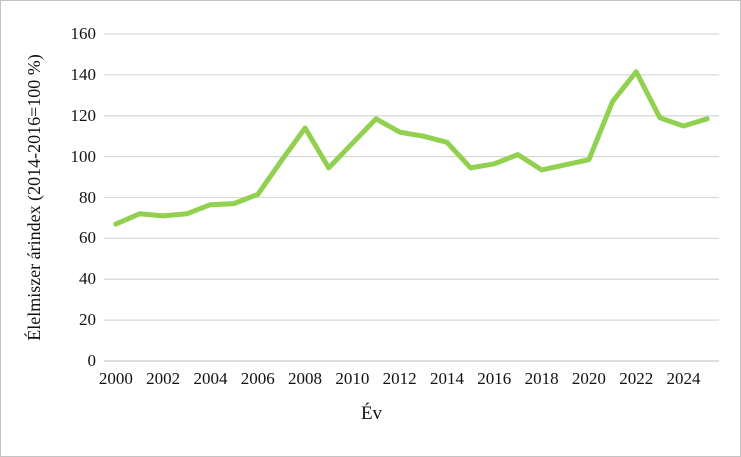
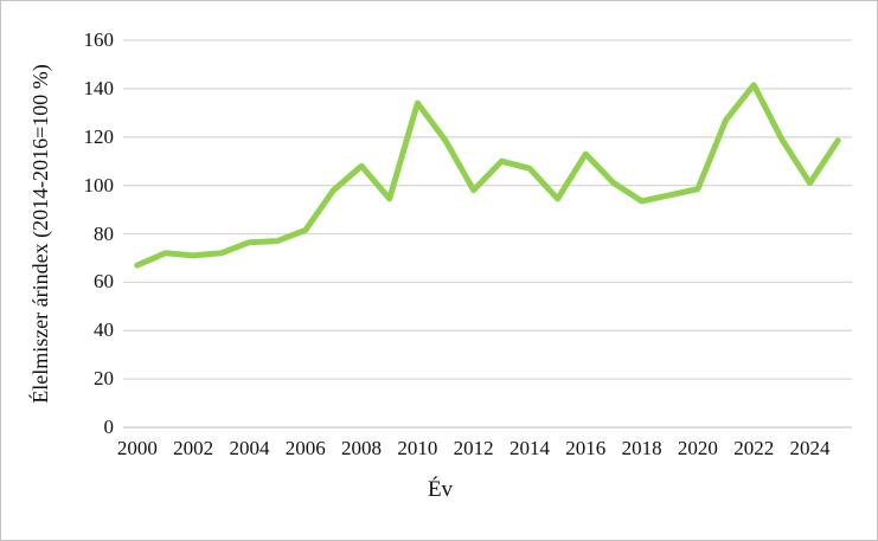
2008: 114 -> 108
2010: 106 -> 134
2012: 112 -> 98
2016: 96 -> 113
2024: 115 -> 101
